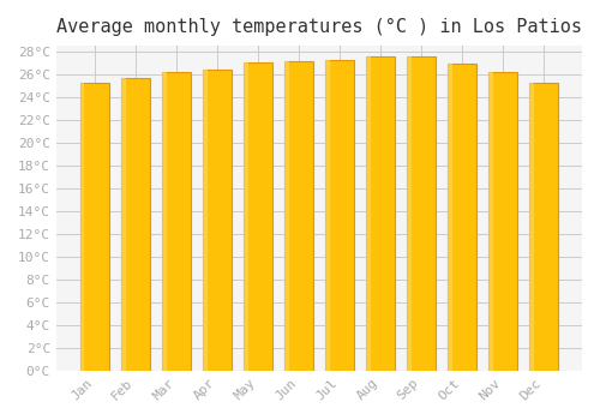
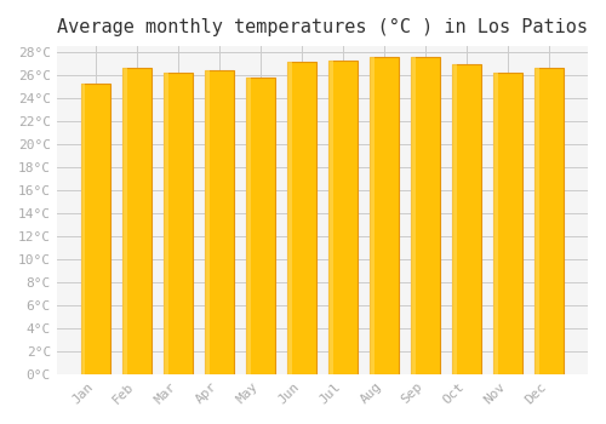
Feb: 25.7°C -> 26.6°C
May: 27.0°C -> 25.8°C
Dec: 25.3°C -> 26.6°C
